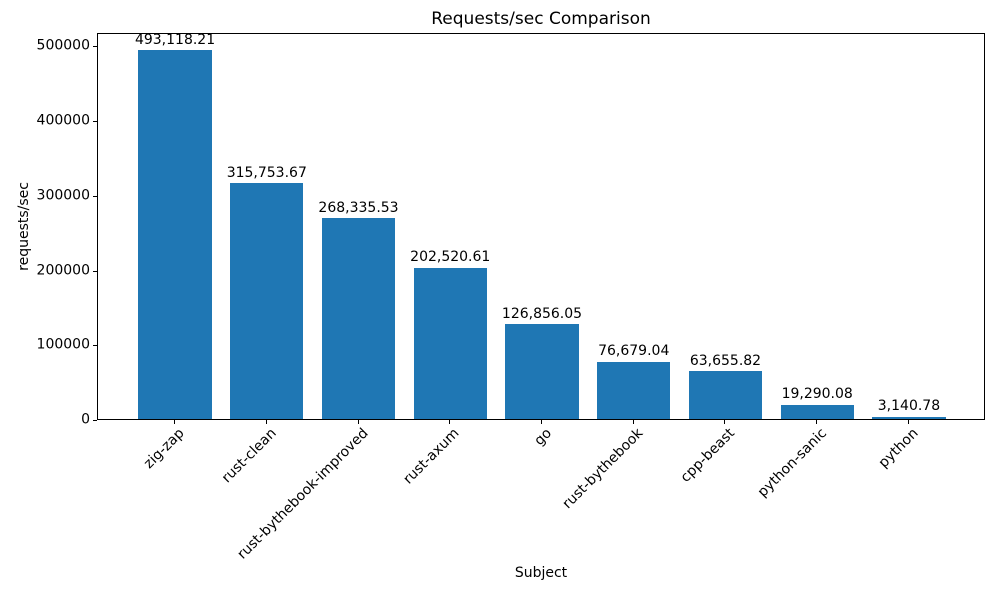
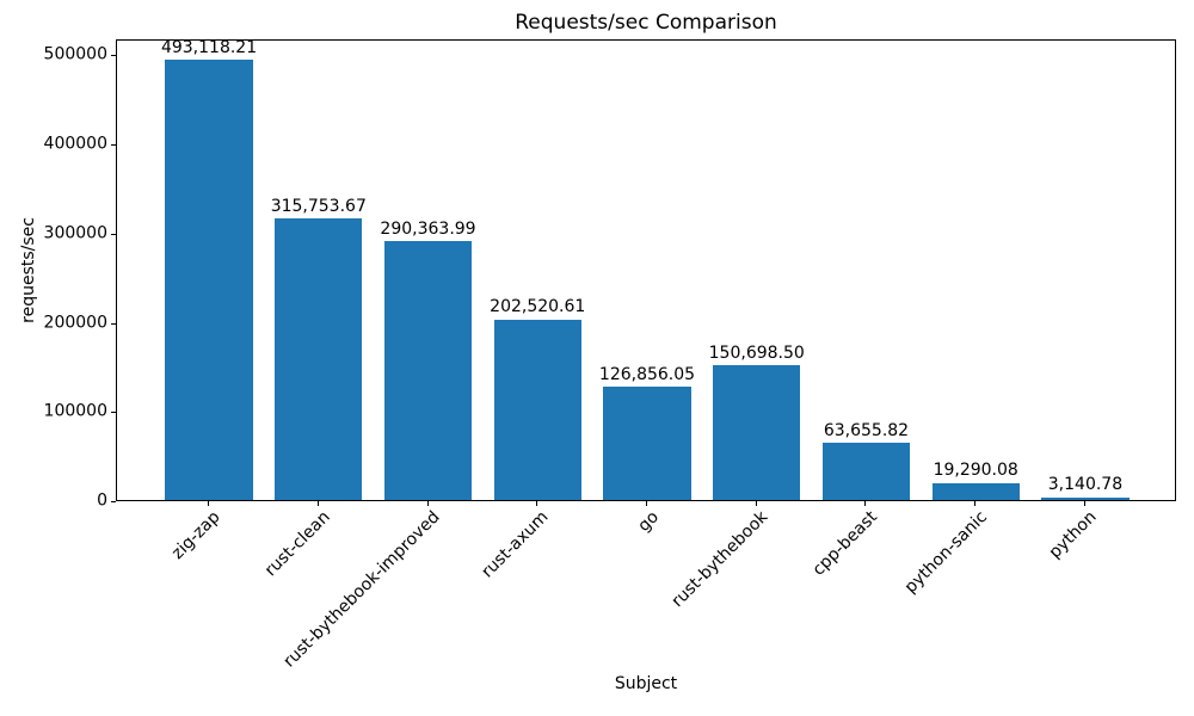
rust-bythebook-improved: 268,335.53 -> 290,363.99
rust-bythebook: 76,679.04 -> 150,698.50
